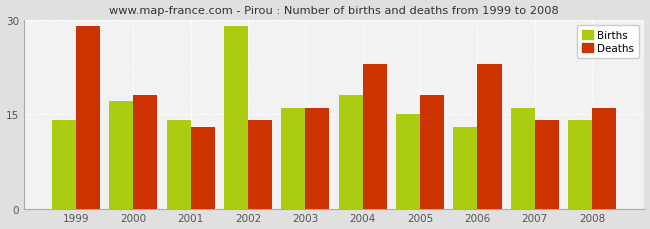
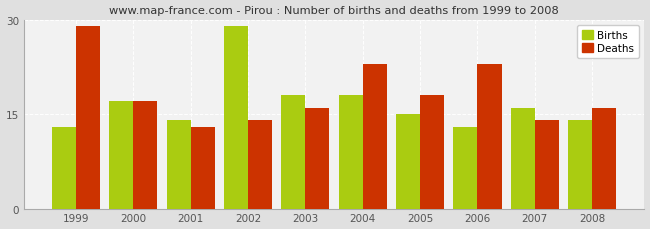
Births/1999: 14 -> 13
Deaths/2000: 18 -> 17
Births/2003: 16 -> 18
